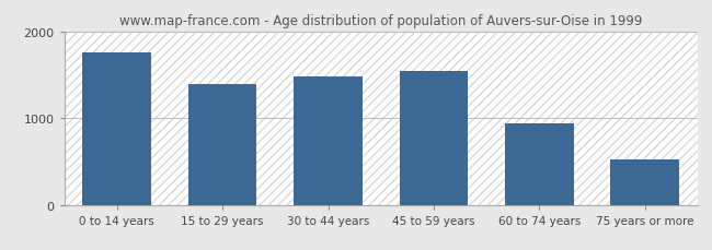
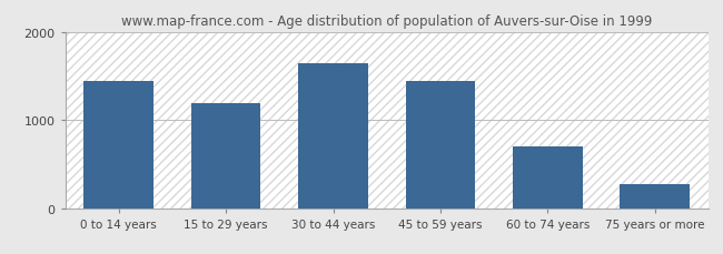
0 to 14 years: 1760 -> 1450
15 to 29 years: 1400 -> 1200
30 to 44 years: 1480 -> 1650
45 to 59 years: 1540 -> 1450
60 to 74 years: 940 -> 700
75 years or more: 520 -> 270
